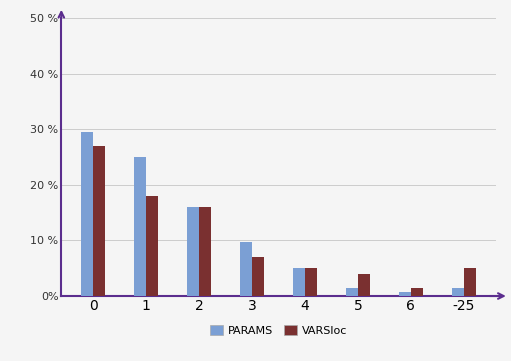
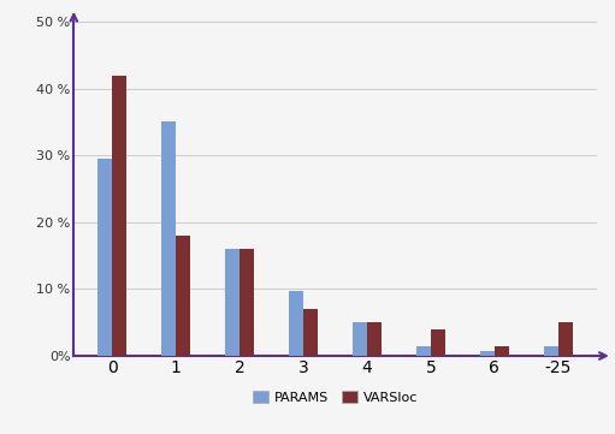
VARSloc/0: 27.0 % -> 42.0 %
PARAMS/1: 25.0 % -> 35.0 %
